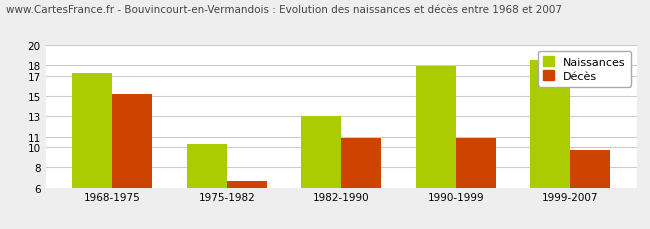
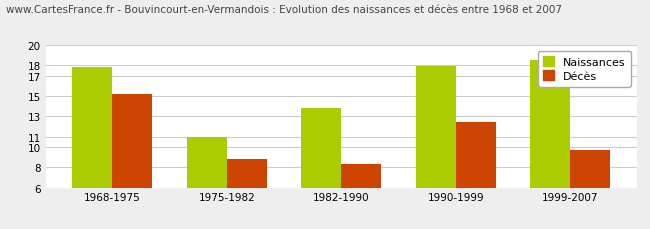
Naissances/1968-1975: 17.3 -> 17.8
Naissances/1975-1982: 10.3 -> 11.0
Décès/1975-1982: 6.6 -> 8.8
Naissances/1982-1990: 13.0 -> 13.8
Décès/1982-1990: 10.9 -> 8.3
Décès/1990-1999: 10.9 -> 12.4
